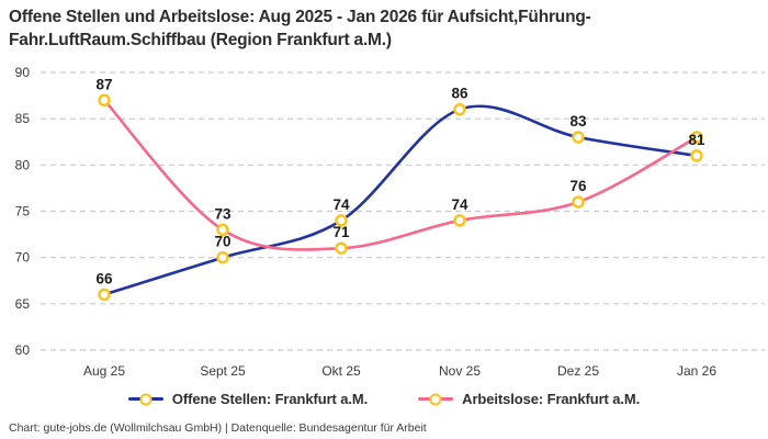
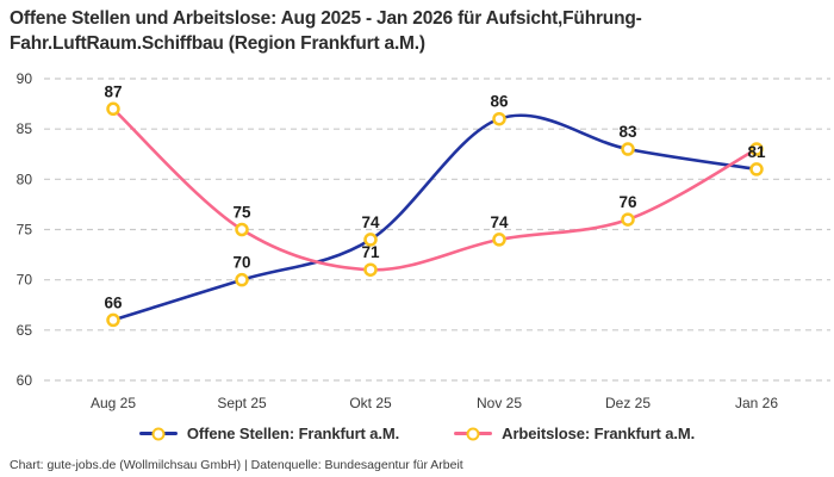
Arbeitslose: Frankfurt a.M./Sept 25: 73 -> 75
